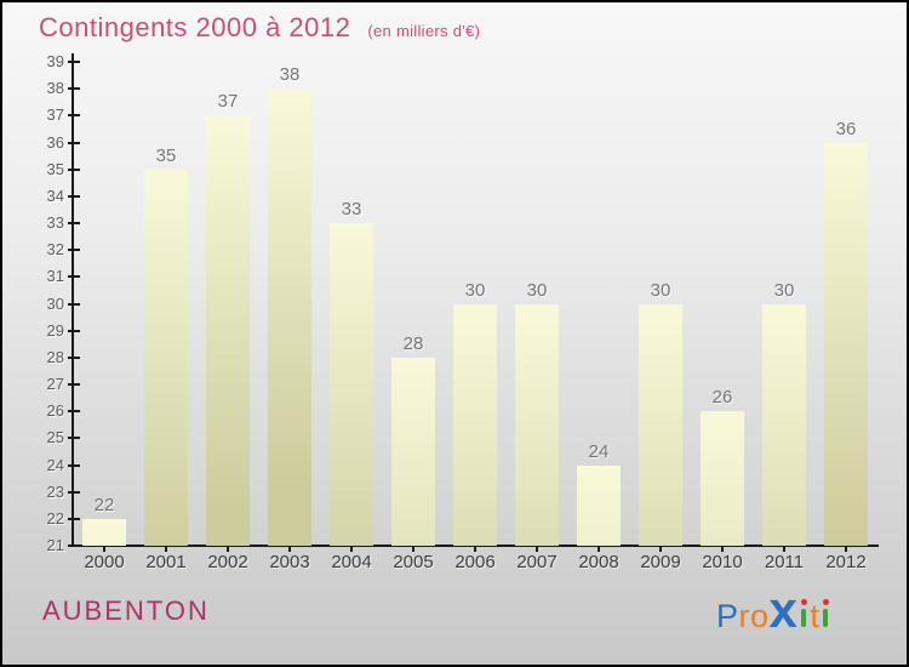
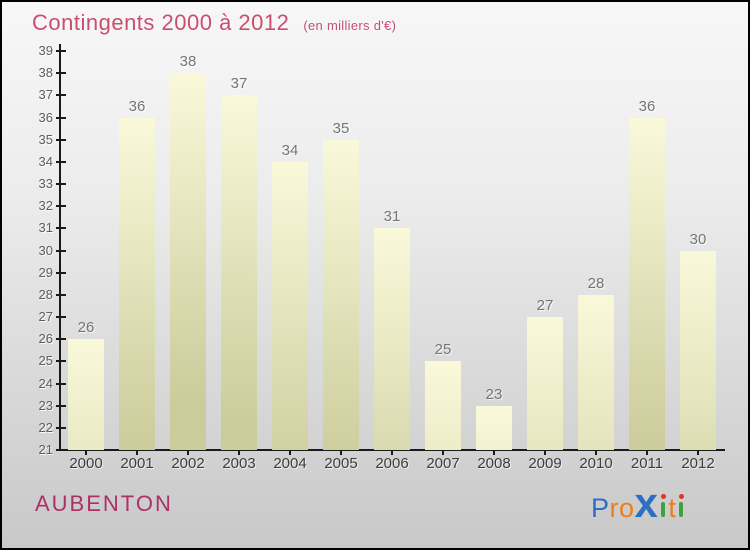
2000: 22 -> 26
2001: 35 -> 36
2002: 37 -> 38
2003: 38 -> 37
2004: 33 -> 34
2005: 28 -> 35
2006: 30 -> 31
2007: 30 -> 25
2008: 24 -> 23
2009: 30 -> 27
2010: 26 -> 28
2011: 30 -> 36
2012: 36 -> 30
